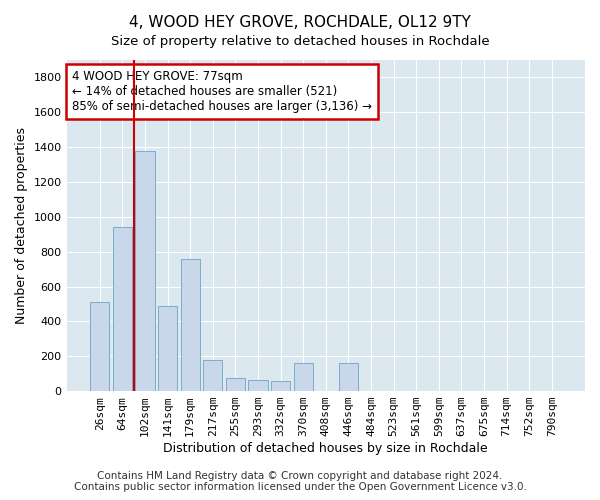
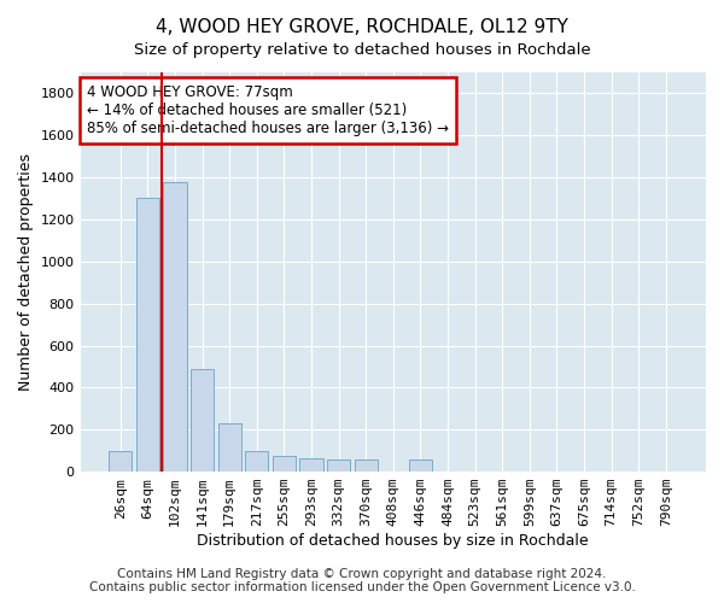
26sqm: 510 -> 100
64sqm: 940 -> 1300
179sqm: 760 -> 230
217sqm: 180 -> 100
370sqm: 160 -> 60
446sqm: 160 -> 60
